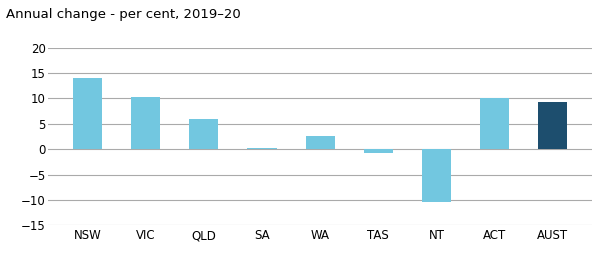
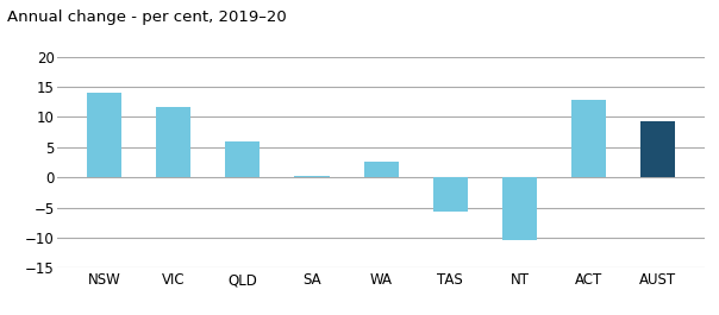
VIC: 10.2 -> 11.6
TAS: -0.8 -> -5.6
ACT: 10.0 -> 12.8
